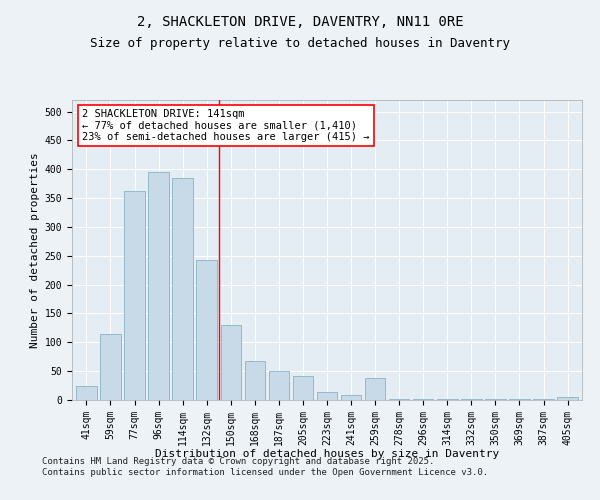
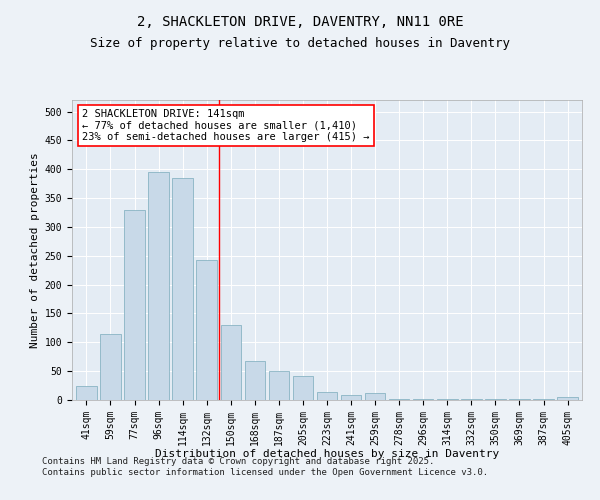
77sqm: 362 -> 330
259sqm: 38 -> 12
